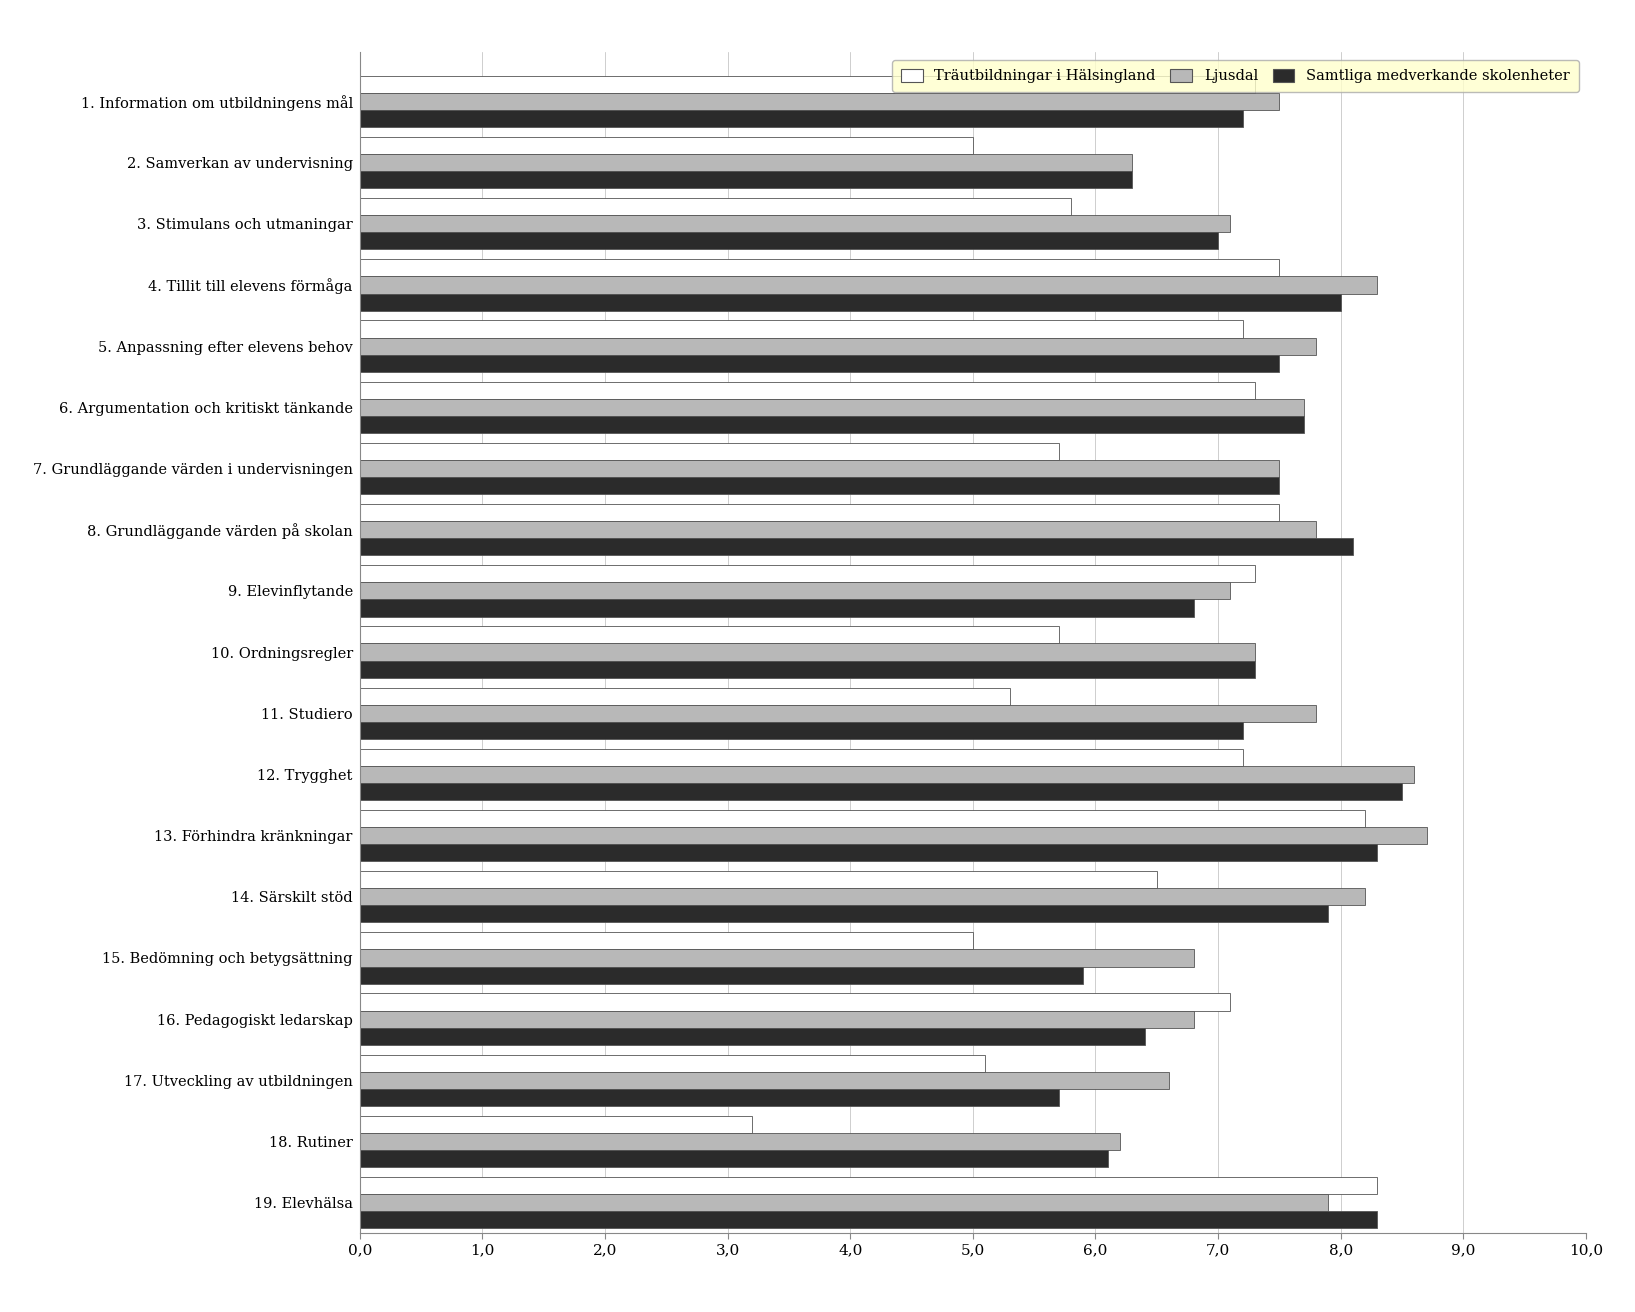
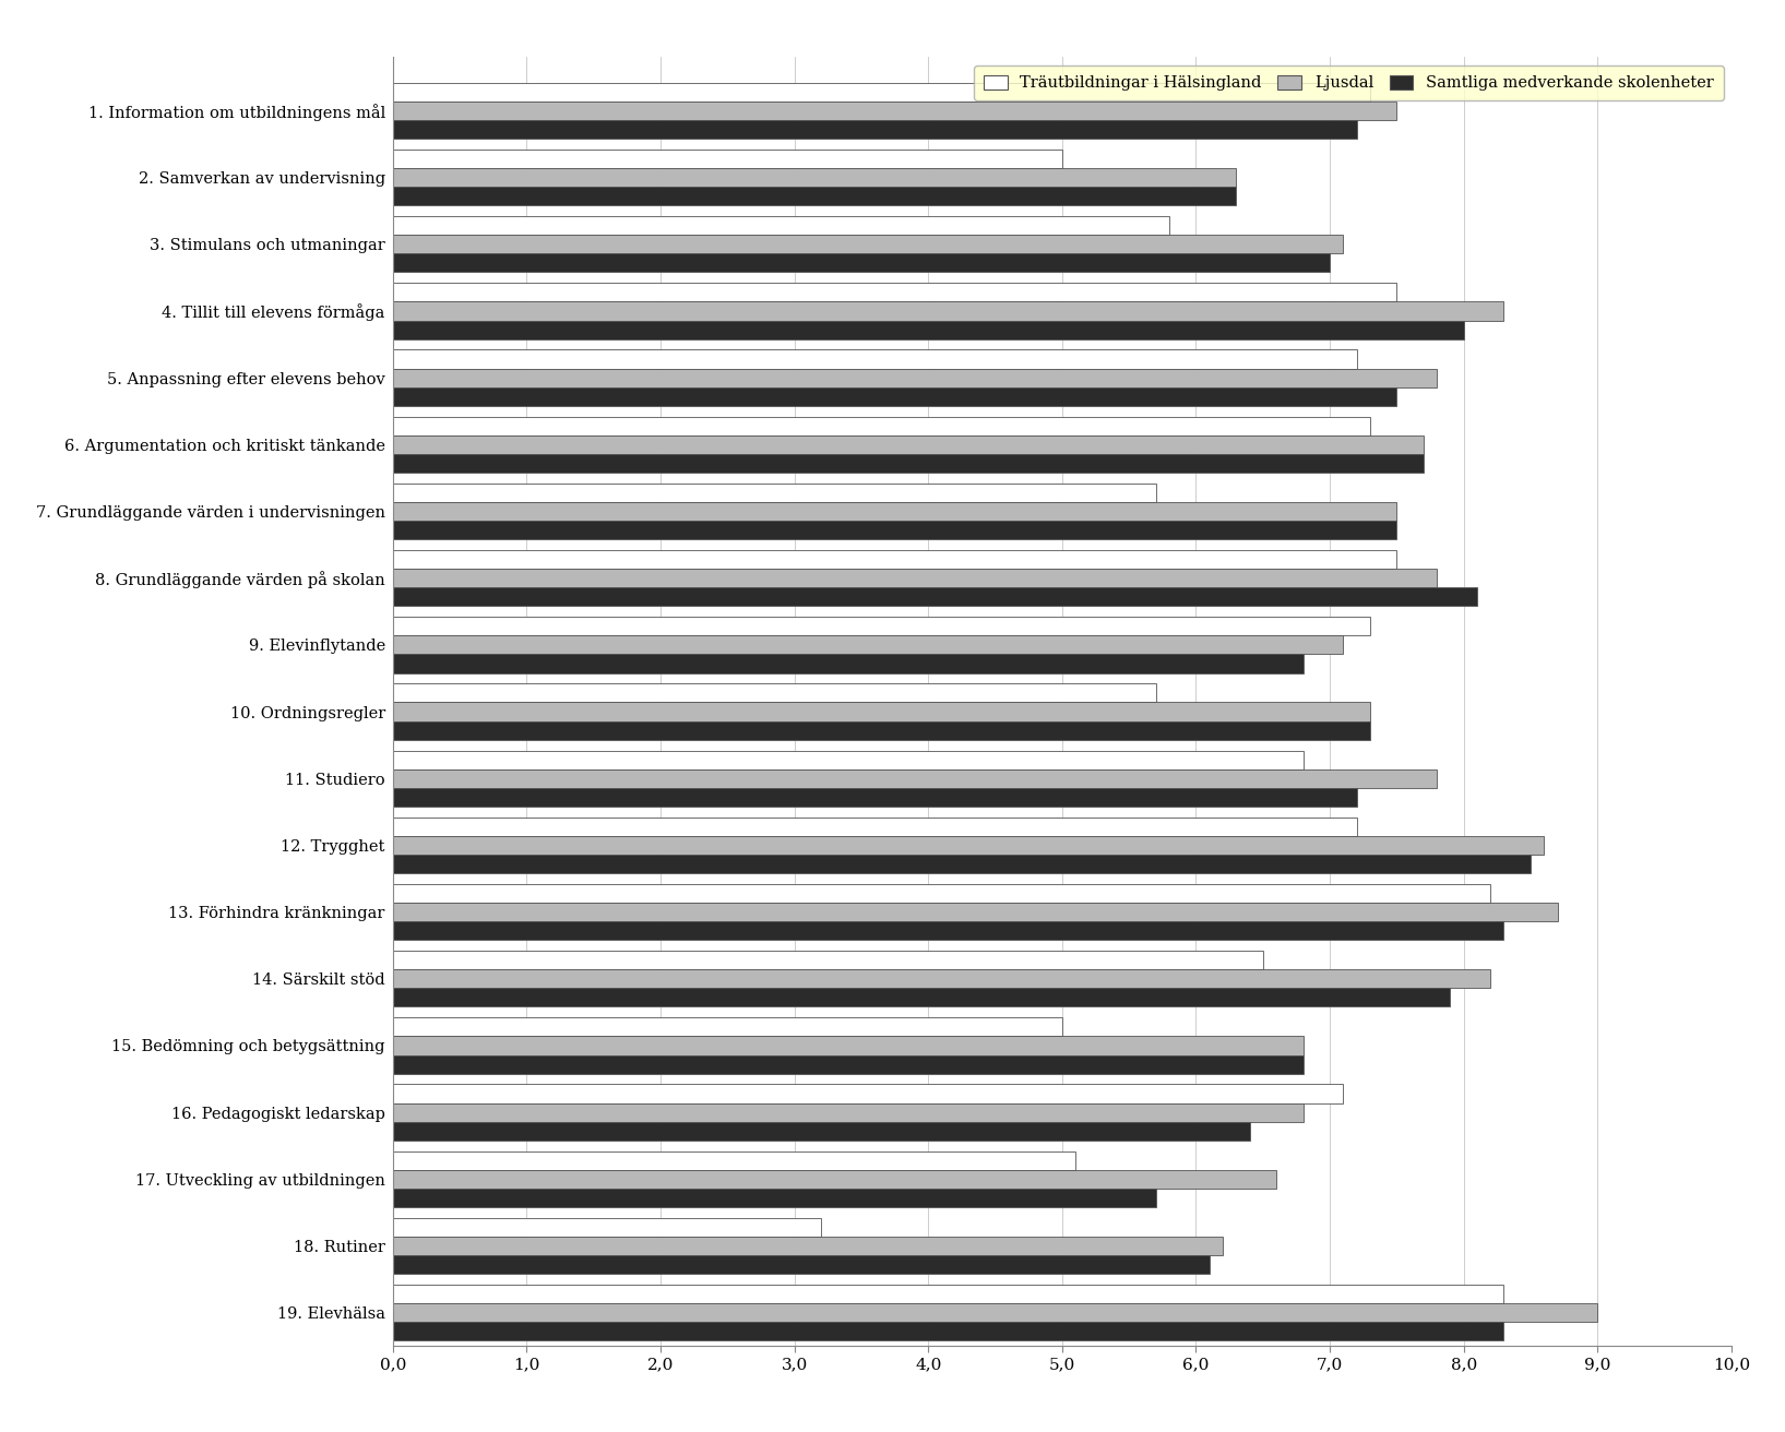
Träutbildningar i Hälsingland/11. Studiero: 5,3 -> 6,8
Samtliga medverkande skolenheter/15. Bedömning och betygsättning: 5,9 -> 6,8
Ljusdal/19. Elevhälsa: 7,9 -> 9,0
